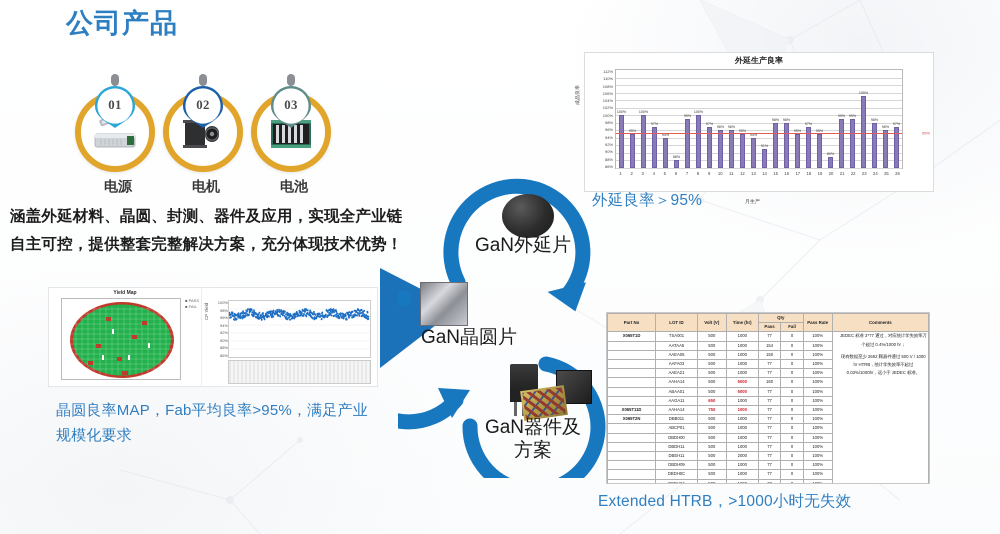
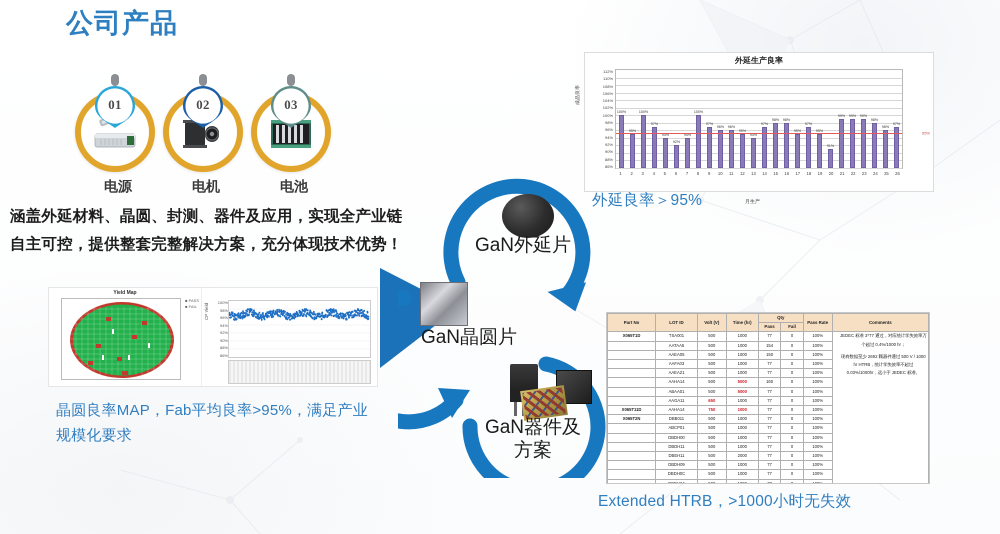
6: 88% -> 92%
7: 99% -> 94%
14: 91% -> 97%
20: 89% -> 91%
23: 105% -> 99%
